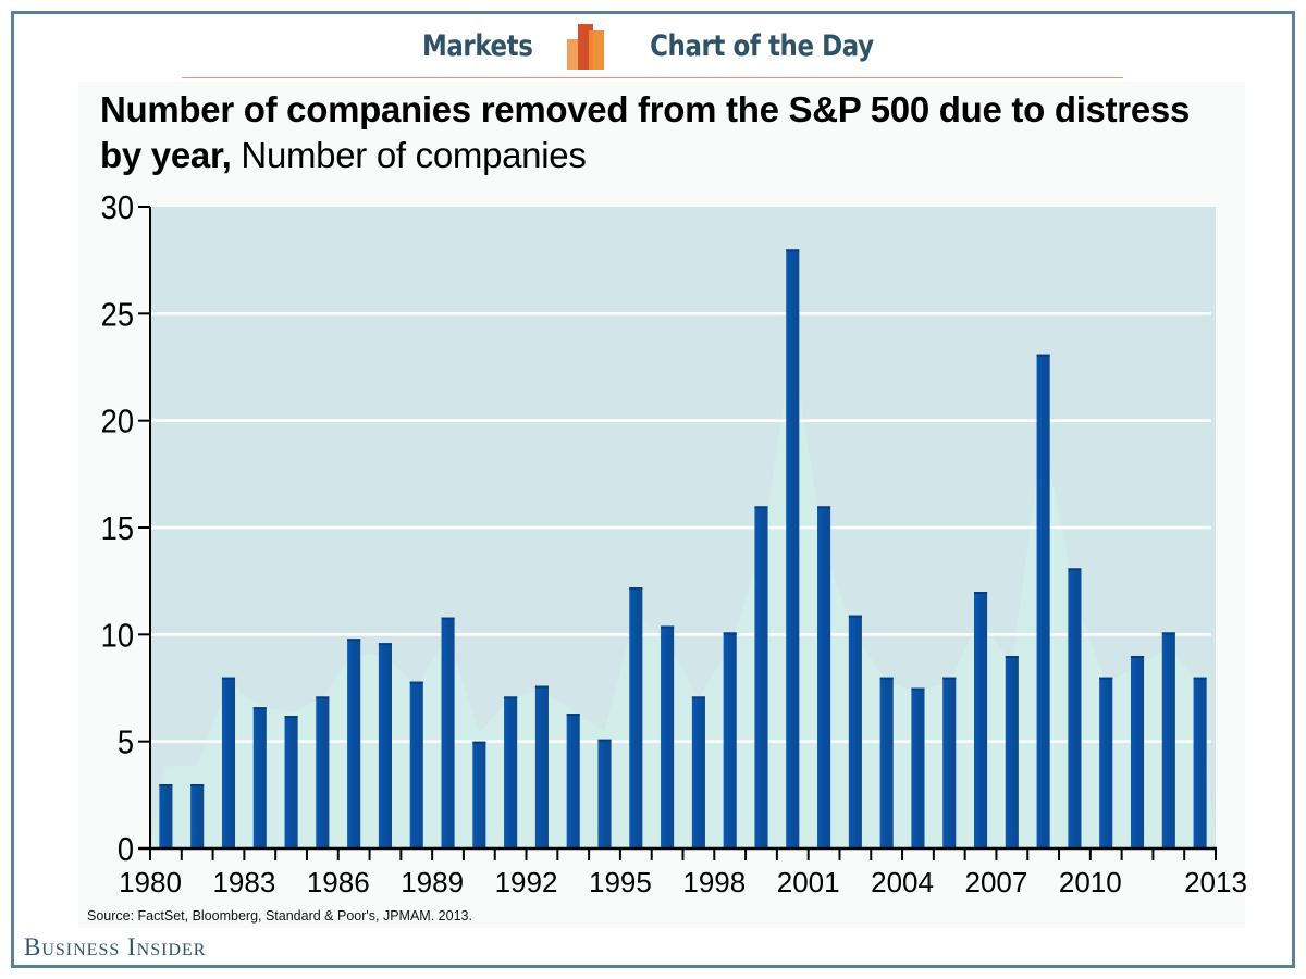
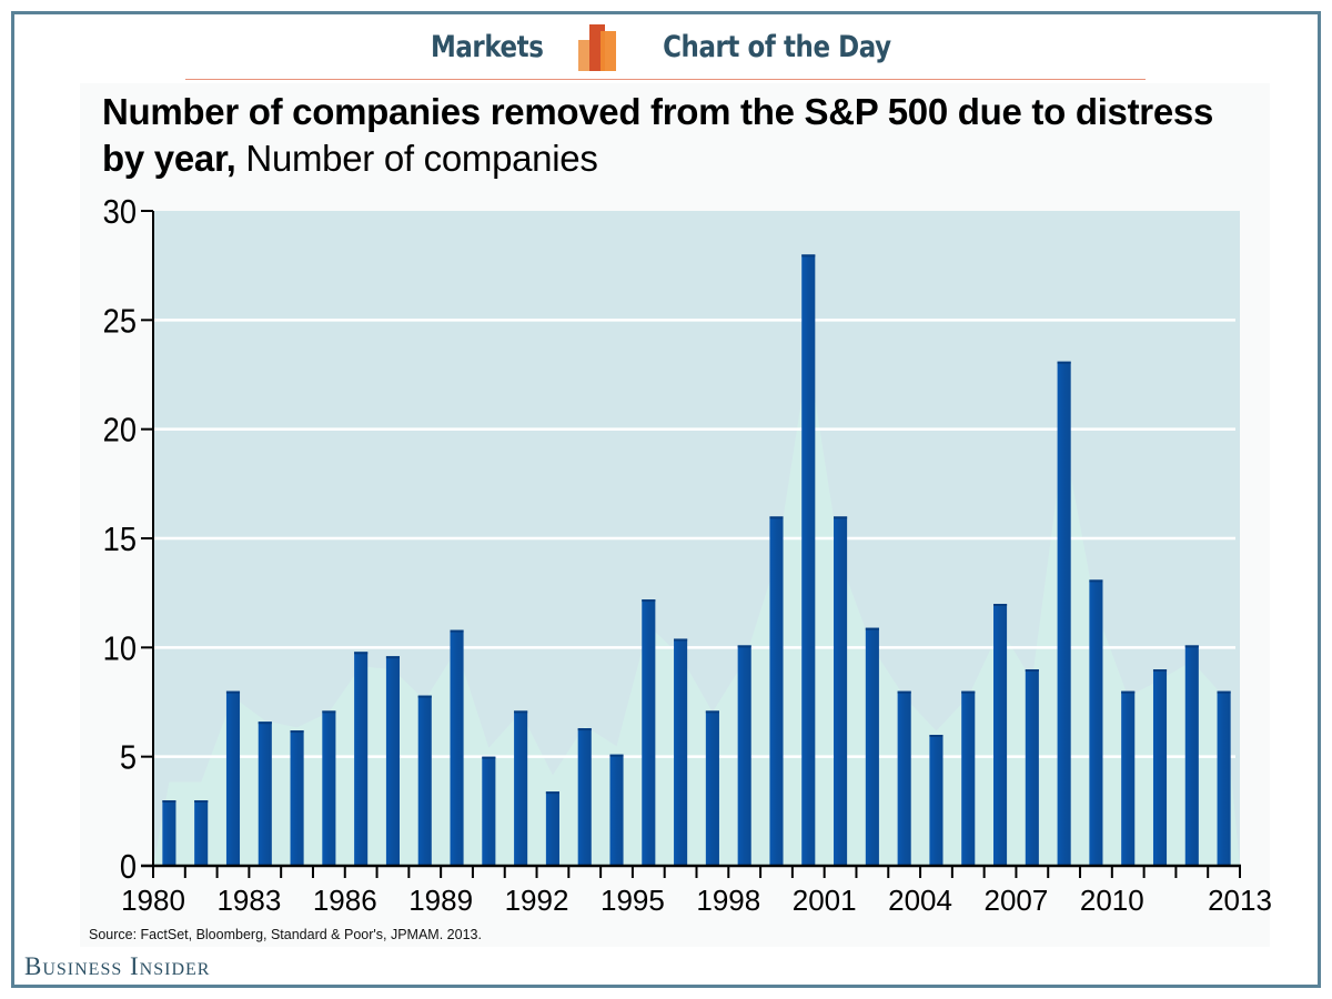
1992: 7.6 -> 3.4
2004: 7.5 -> 6.0
